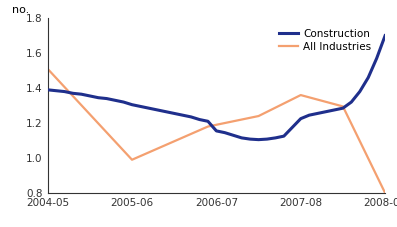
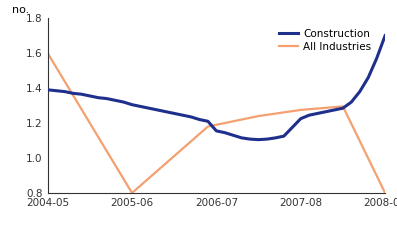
All Industries/2004-05: 1.51 -> 1.60
All Industries/2005-06: 0.99 -> 0.80
All Industries/2007-08: 1.36 -> 1.27
